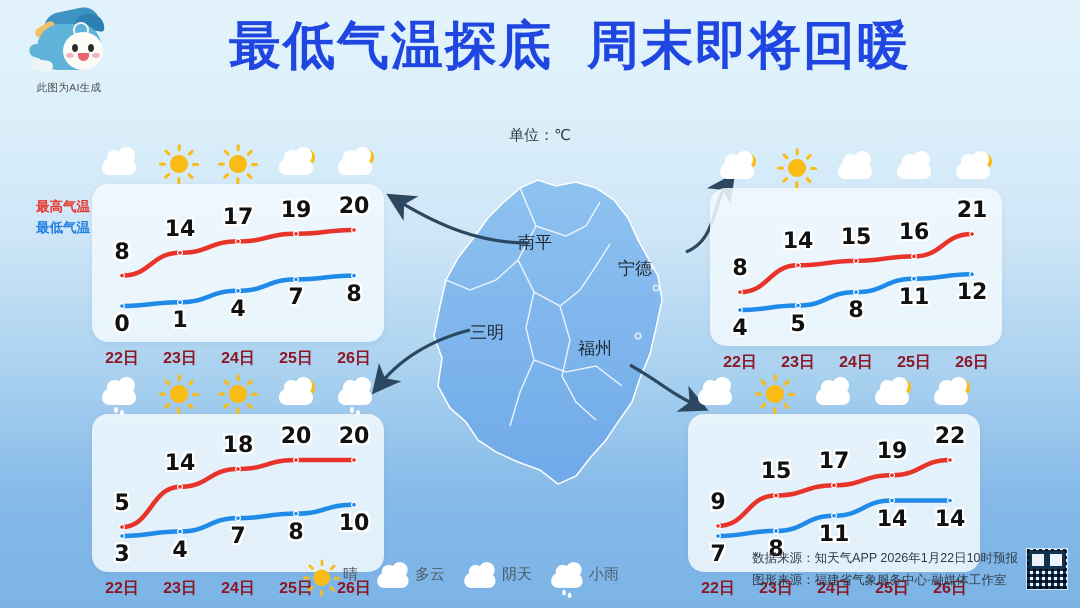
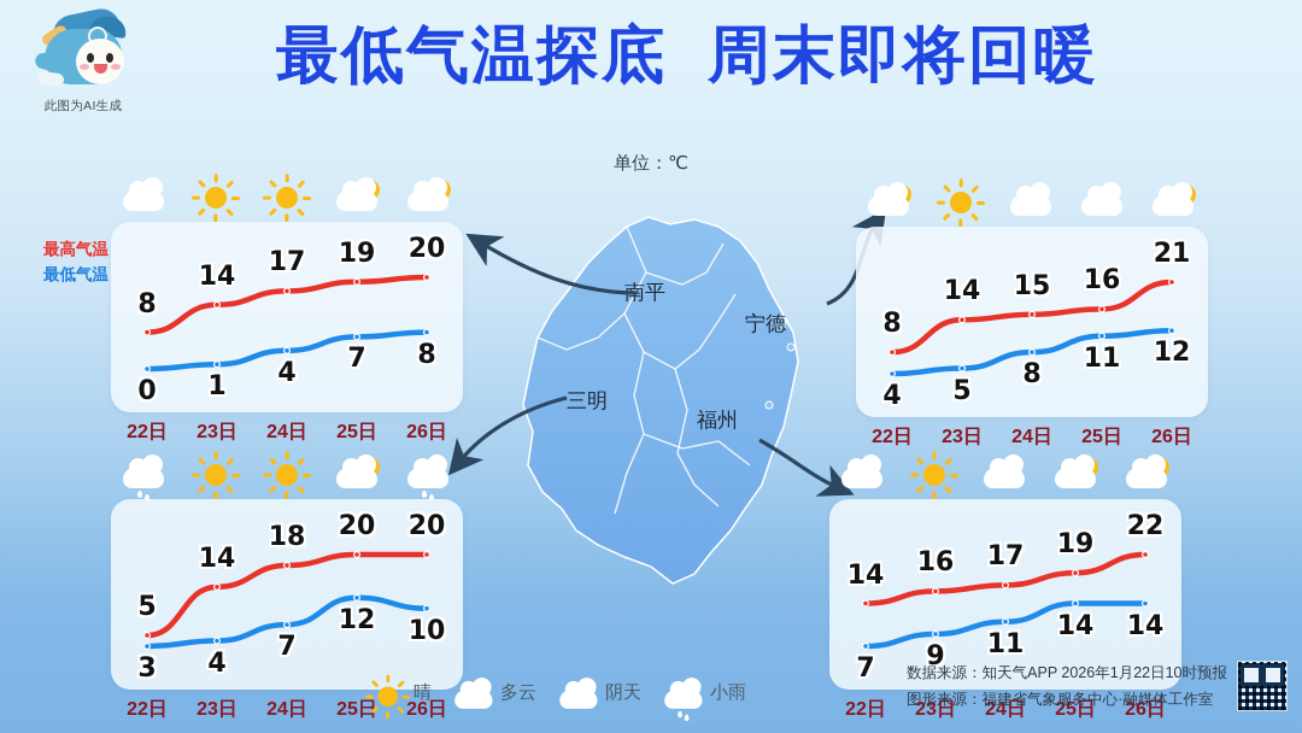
三明/最低气温/25日: 8 -> 12
福州/最高气温/22日: 9 -> 14
福州/最高气温/23日: 15 -> 16
福州/最低气温/23日: 8 -> 9
